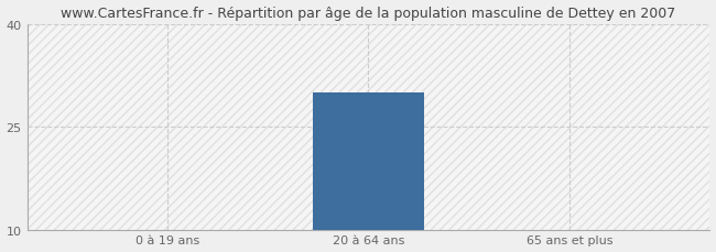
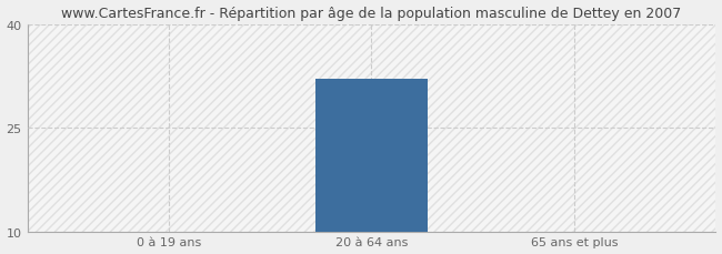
20 à 64 ans: 30 -> 32
